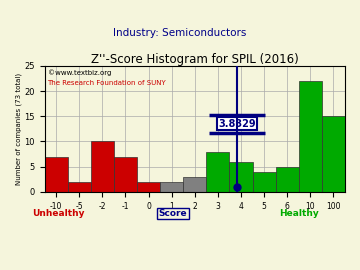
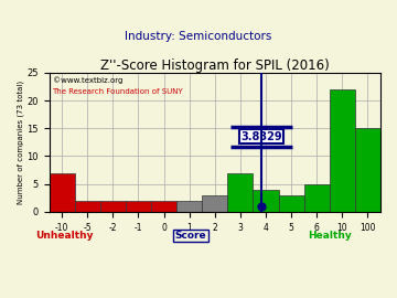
-2: 10 -> 2
-1: 7 -> 2
3: 8 -> 7
4: 6 -> 4
5: 4 -> 3
